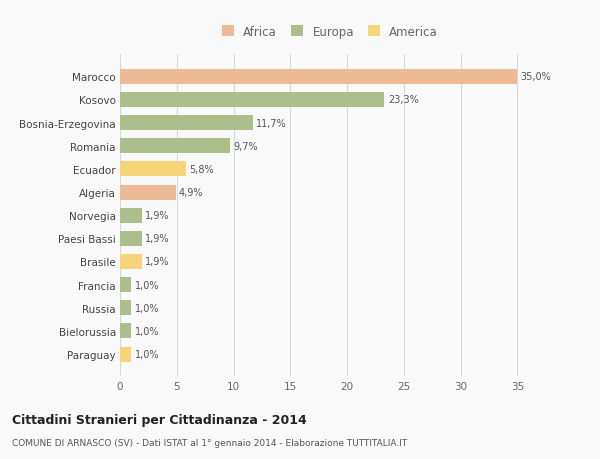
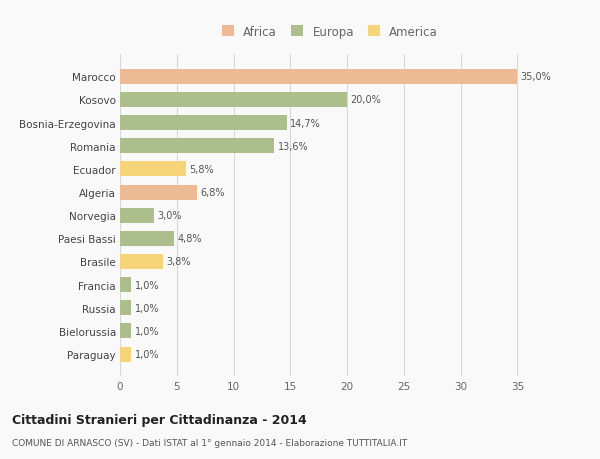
Kosovo: 23,3% -> 20,0%
Bosnia-Erzegovina: 11,7% -> 14,7%
Romania: 9,7% -> 13,6%
Algeria: 4,9% -> 6,8%
Norvegia: 1,9% -> 3,0%
Paesi Bassi: 1,9% -> 4,8%
Brasile: 1,9% -> 3,8%
